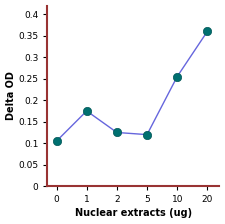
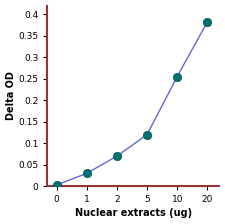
0: 0.105 -> 0.003
1: 0.175 -> 0.030
2: 0.125 -> 0.070
20: 0.360 -> 0.382
